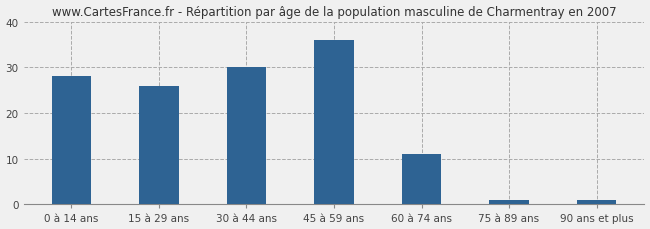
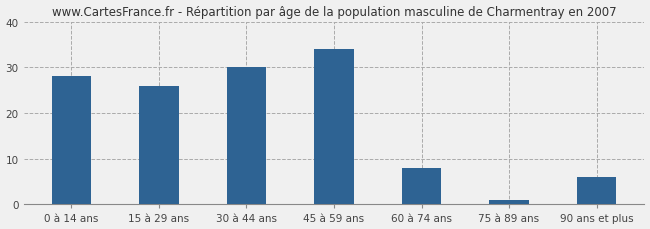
45 à 59 ans: 36 -> 34
60 à 74 ans: 11 -> 8
90 ans et plus: 1 -> 6
